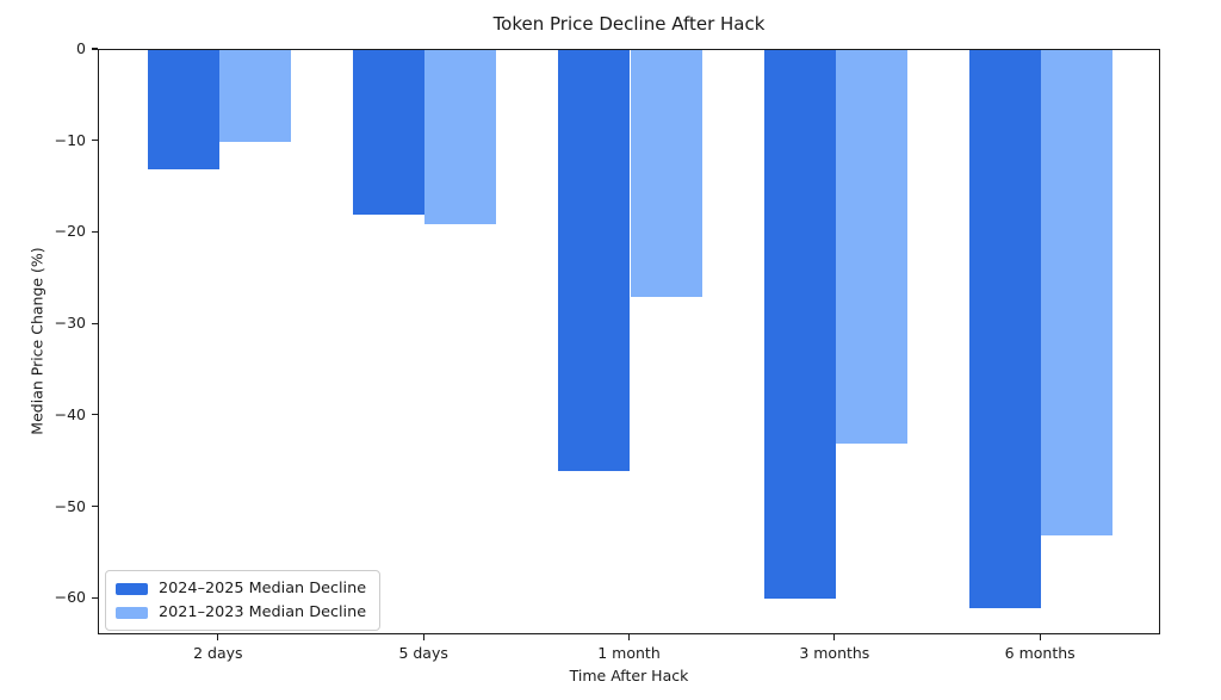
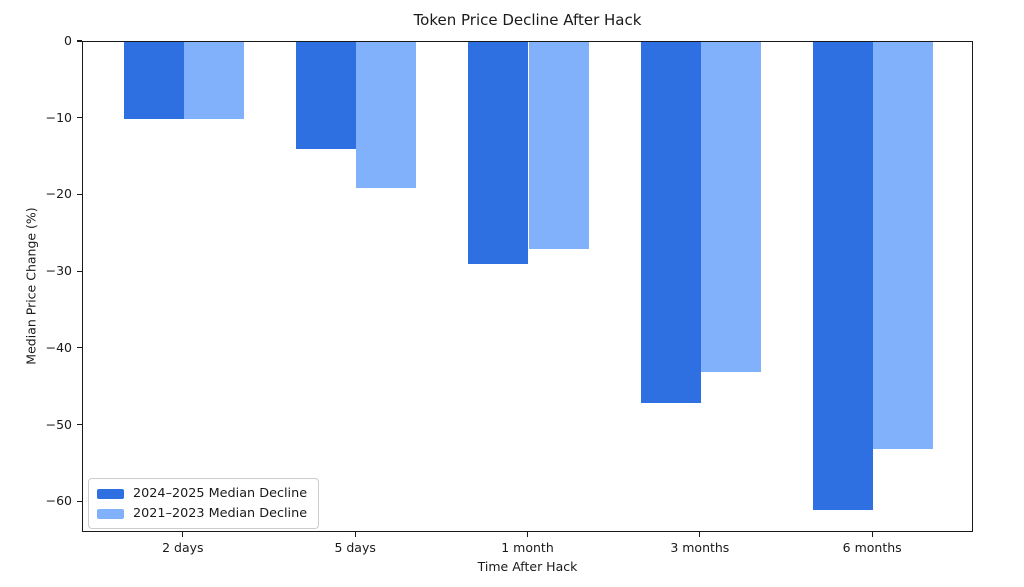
2024–2025 Median Decline/2 days: -13 -> -10
2024–2025 Median Decline/5 days: -18 -> -14
2024–2025 Median Decline/1 month: -46 -> -29
2024–2025 Median Decline/3 months: -60 -> -47
